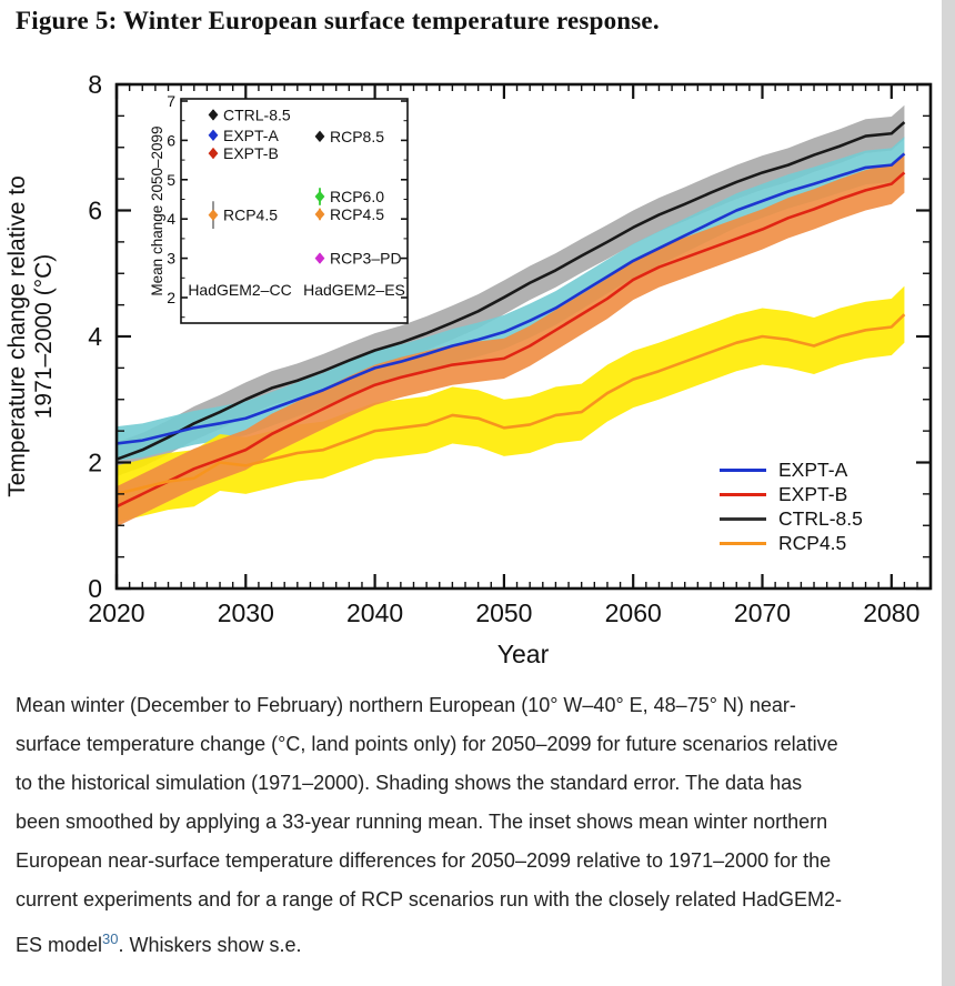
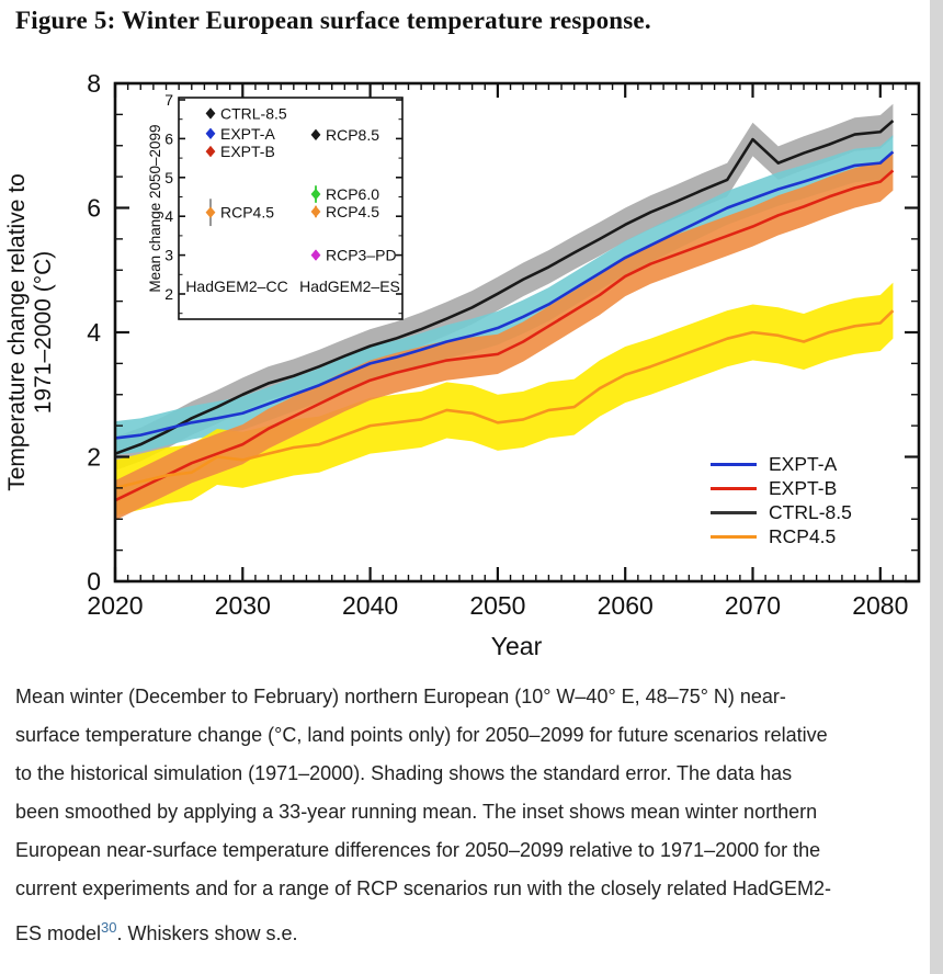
CTRL-8.5/2070: 6.6 -> 7.1
